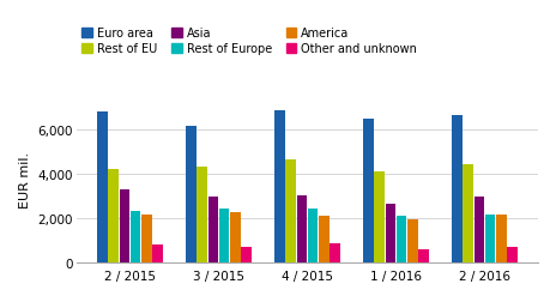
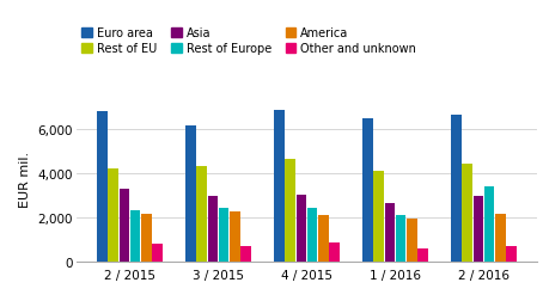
Rest of Europe/2 / 2016: 2,200 -> 3,400
